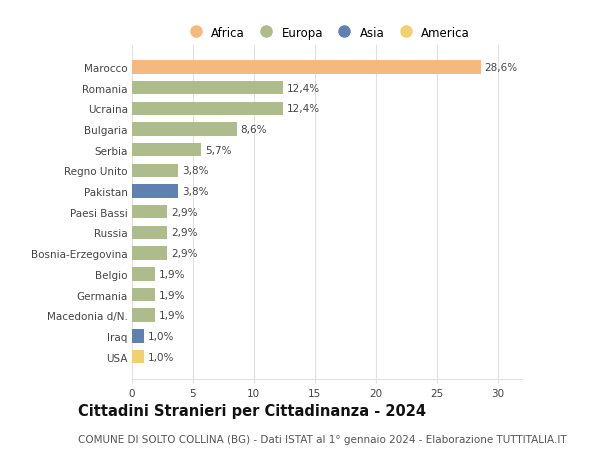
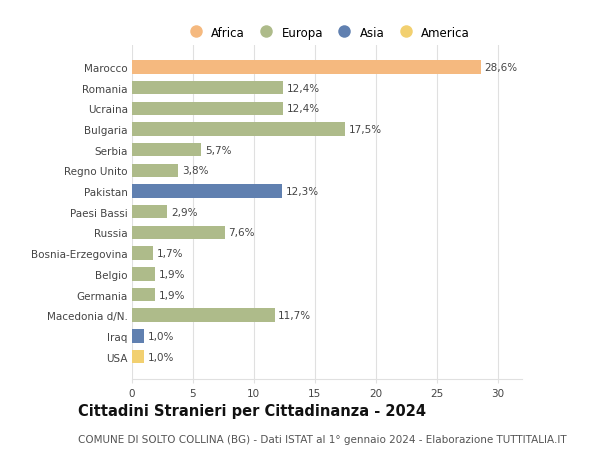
Bulgaria: 8,6% -> 17,5%
Pakistan: 3,8% -> 12,3%
Russia: 2,9% -> 7,6%
Bosnia-Erzegovina: 2,9% -> 1,7%
Macedonia d/N.: 1,9% -> 11,7%
